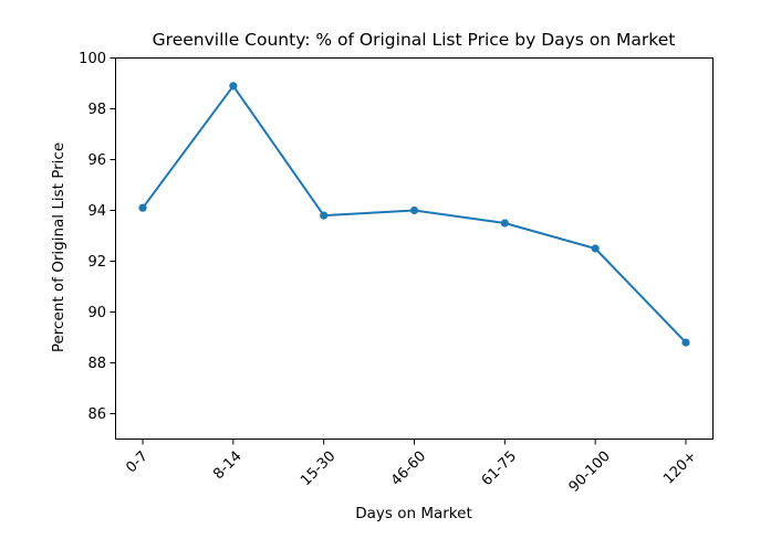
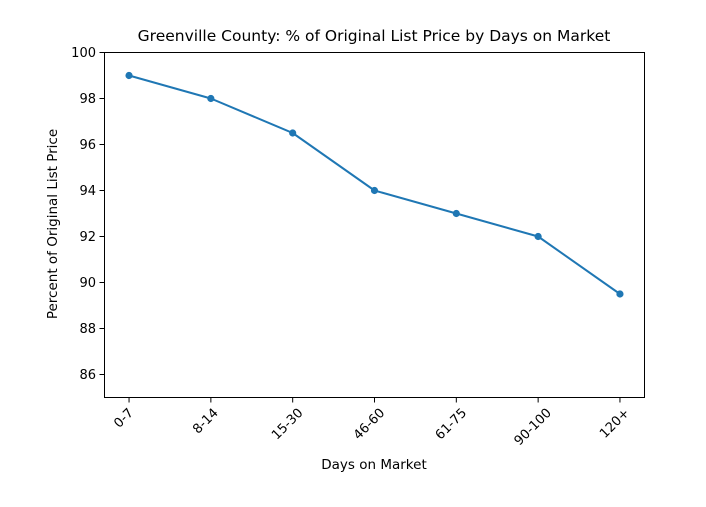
0-7: 94.1 -> 99.0
8-14: 98.9 -> 98.0
15-30: 93.8 -> 96.5
61-75: 93.5 -> 93.0
90-100: 92.5 -> 92.0
120+: 88.8 -> 89.5
